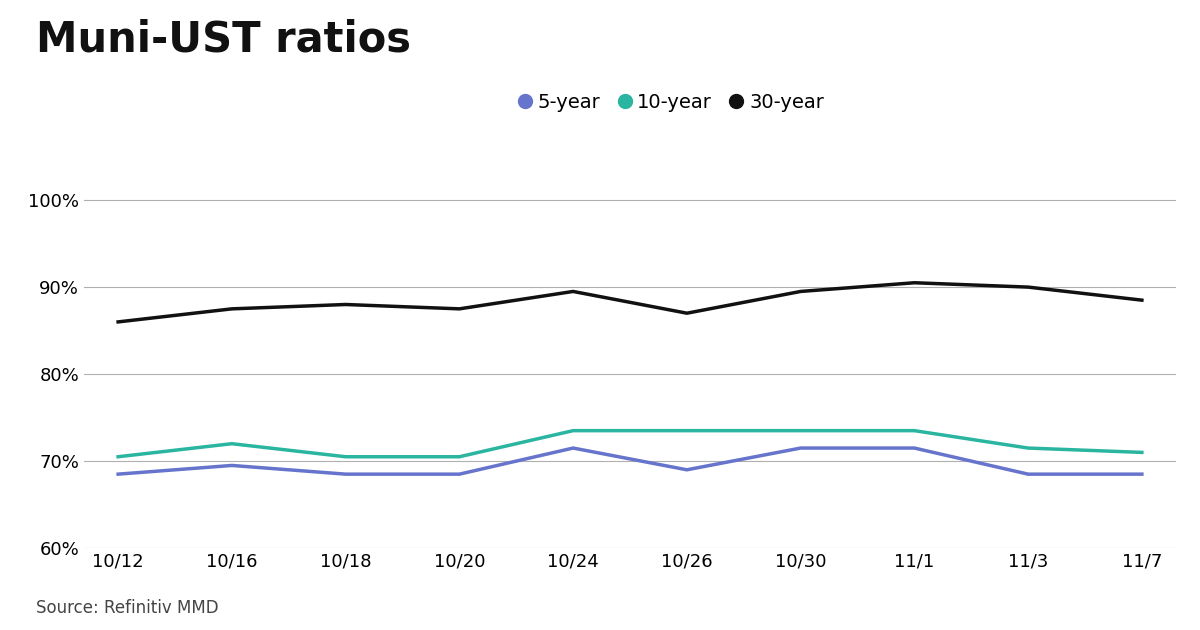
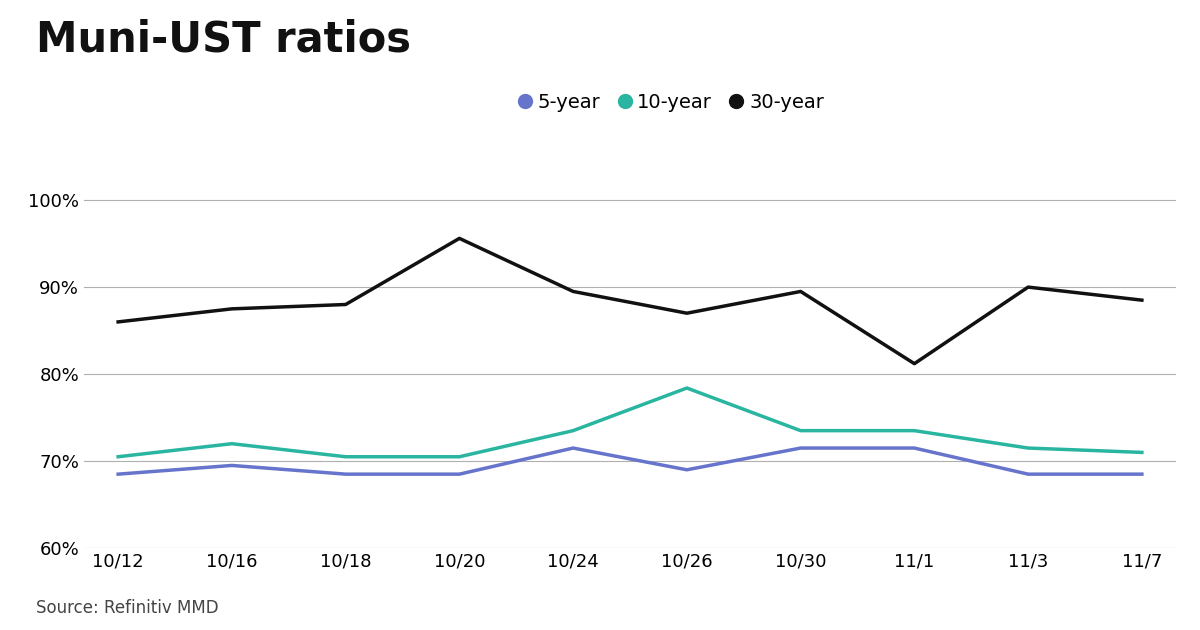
30-year/10/20: 87.5% -> 95.6%
10-year/10/26: 73.5% -> 78.4%
30-year/11/1: 90.5% -> 81.2%
